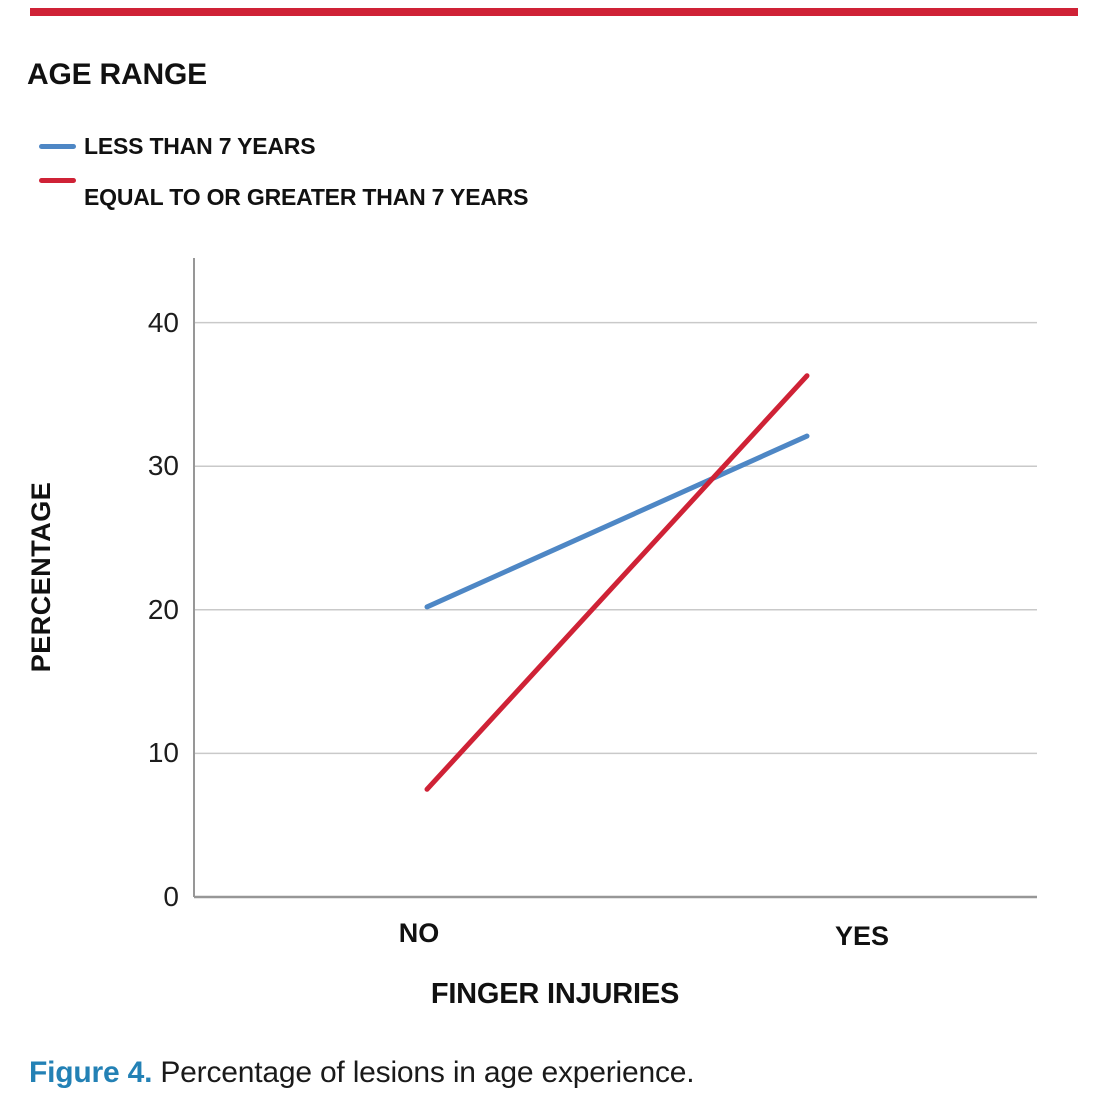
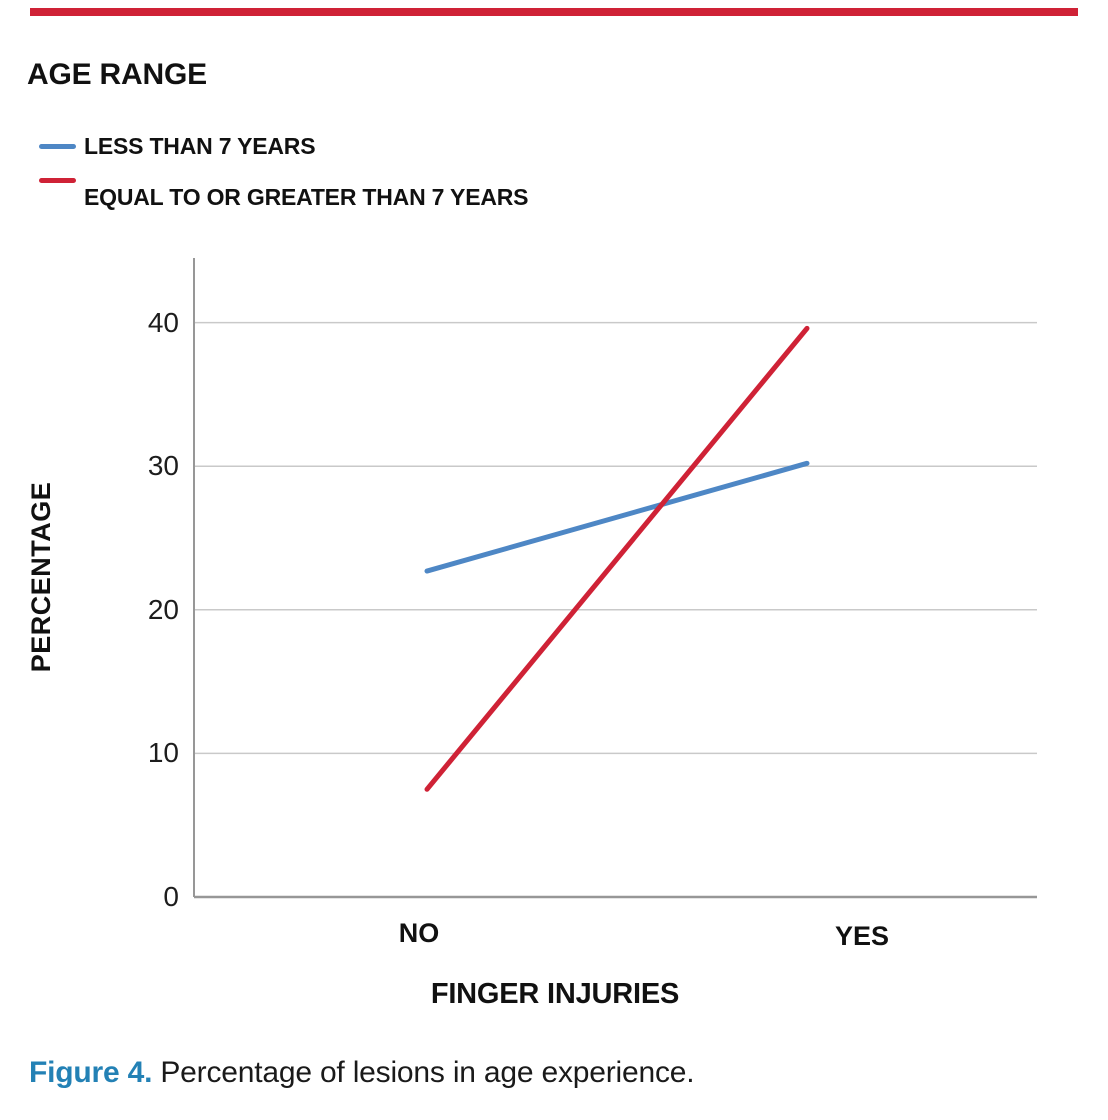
LESS THAN 7 YEARS/NO: 20.2 -> 22.7
LESS THAN 7 YEARS/YES: 32.1 -> 30.2
EQUAL TO OR GREATER THAN 7 YEARS/YES: 36.3 -> 39.6
